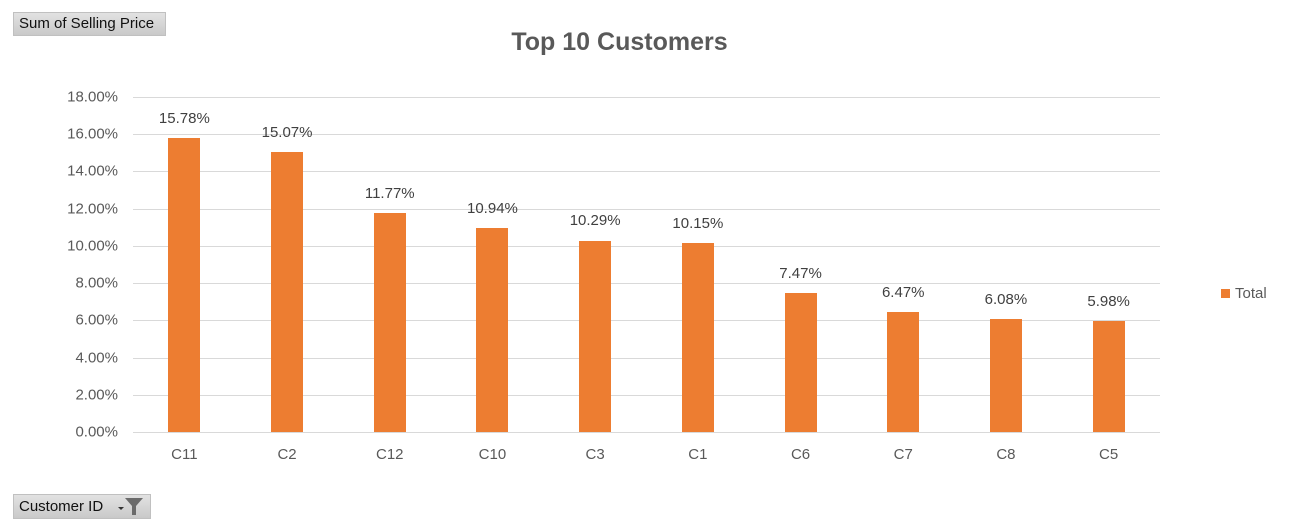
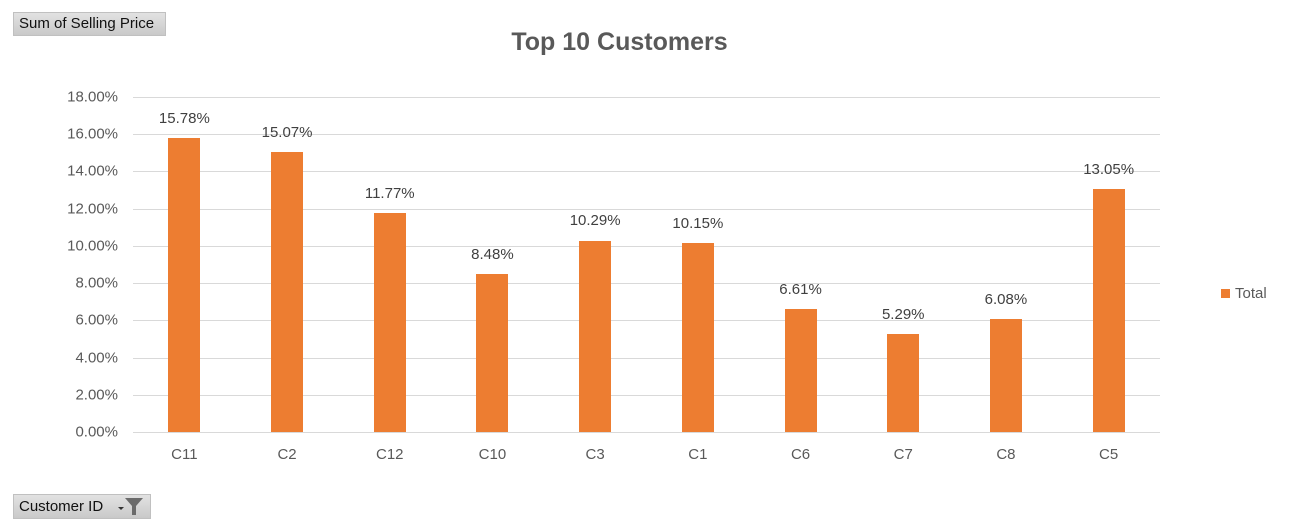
C10: 10.94% -> 8.48%
C6: 7.47% -> 6.61%
C7: 6.47% -> 5.29%
C5: 5.98% -> 13.05%
